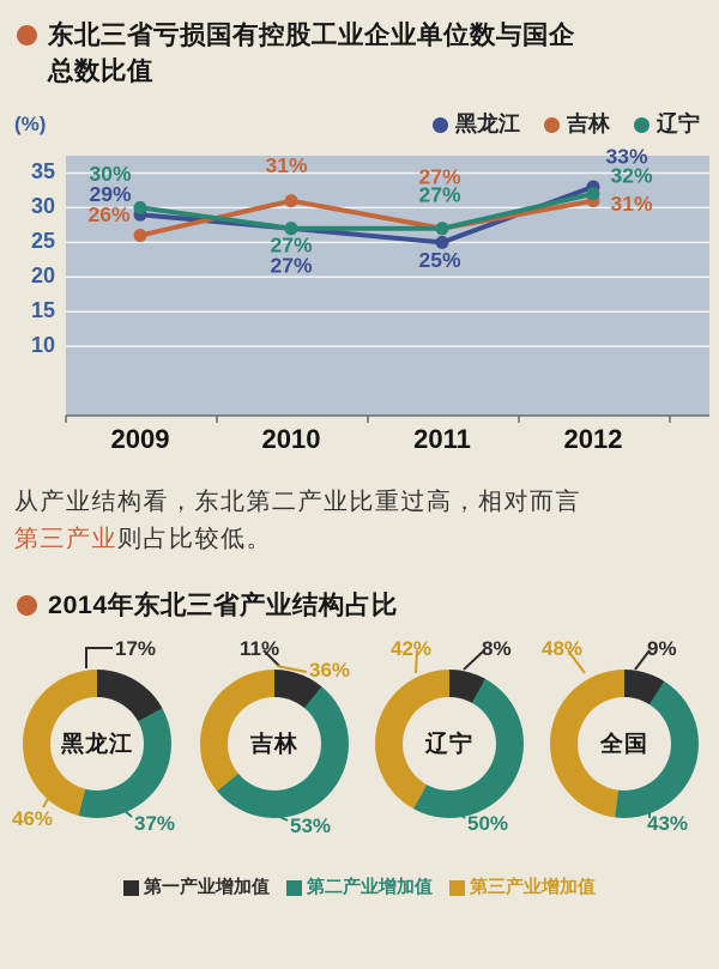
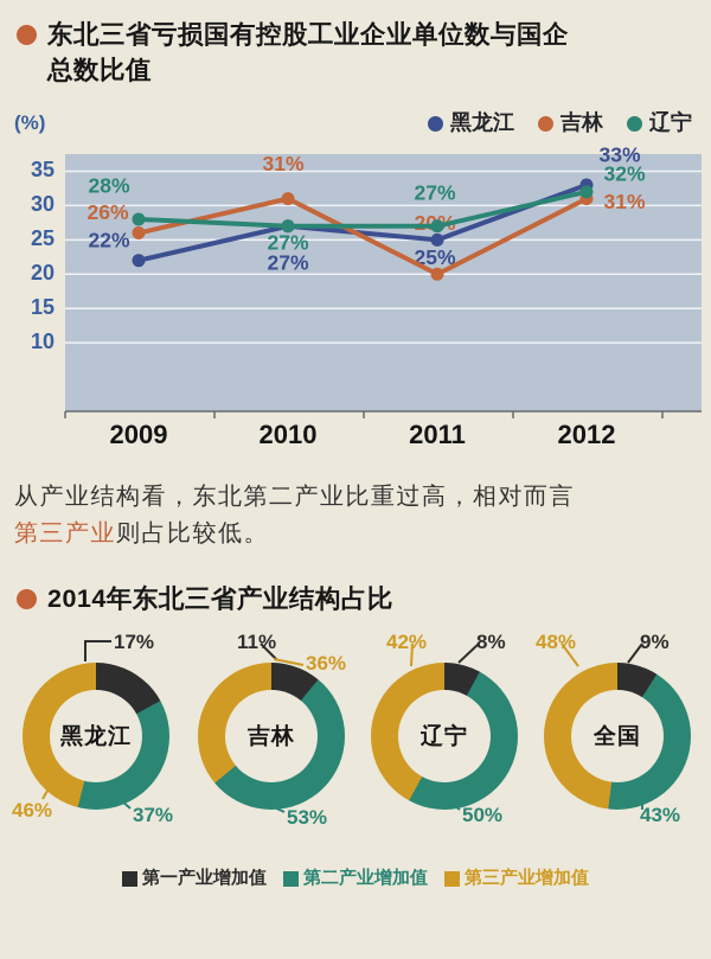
东北三省亏损国有控股工业企业单位数与国企总数比值/黑龙江/2009: 29% -> 22%
东北三省亏损国有控股工业企业单位数与国企总数比值/辽宁/2009: 30% -> 28%
东北三省亏损国有控股工业企业单位数与国企总数比值/吉林/2011: 27% -> 20%
